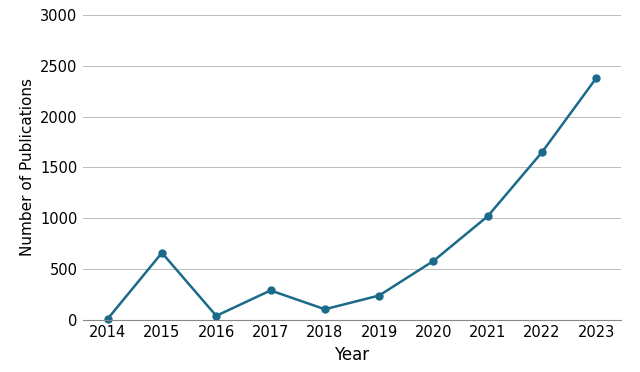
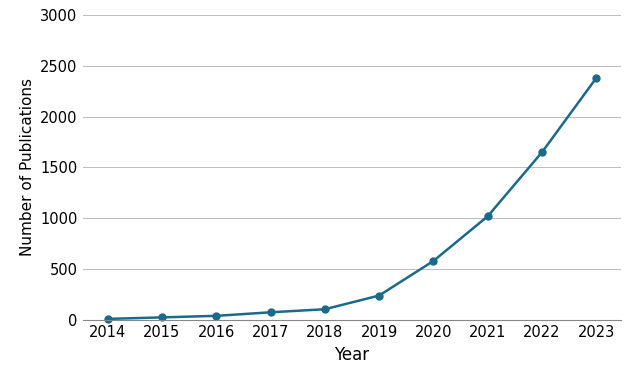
2015: 660 -> 20
2017: 290 -> 80
